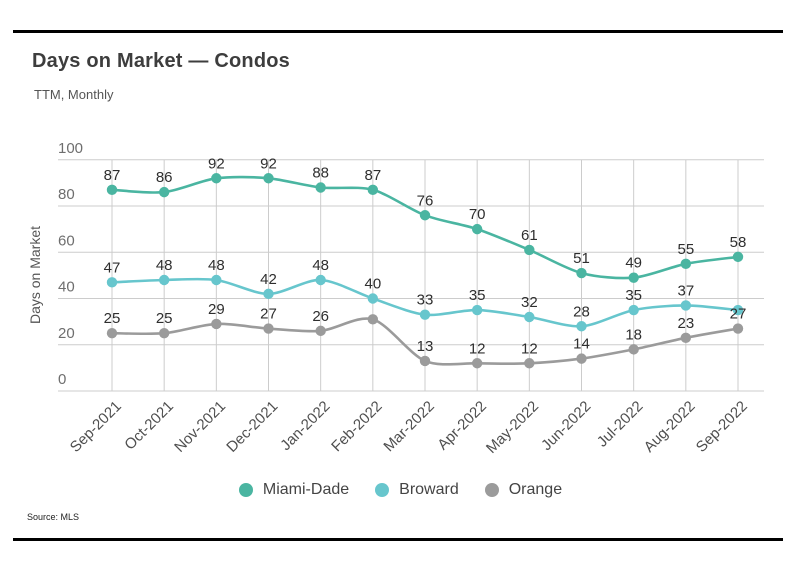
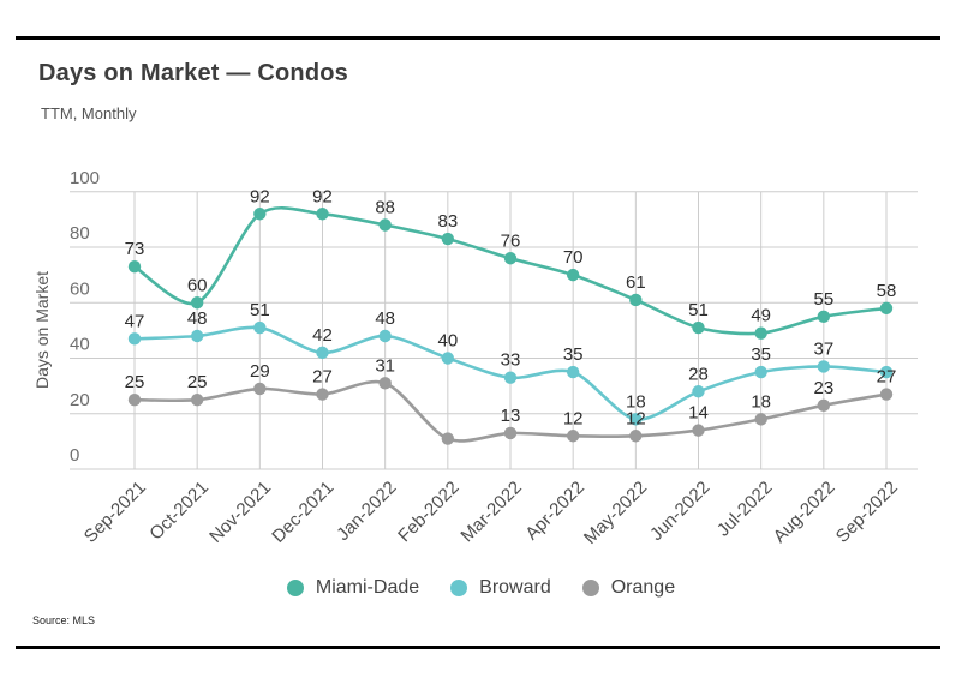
Miami-Dade/Sep-2021: 87 -> 73
Miami-Dade/Oct-2021: 86 -> 60
Broward/Nov-2021: 48 -> 51
Orange/Jan-2022: 26 -> 31
Miami-Dade/Feb-2022: 87 -> 83
Orange/Feb-2022: 31 -> 11
Broward/May-2022: 32 -> 18
